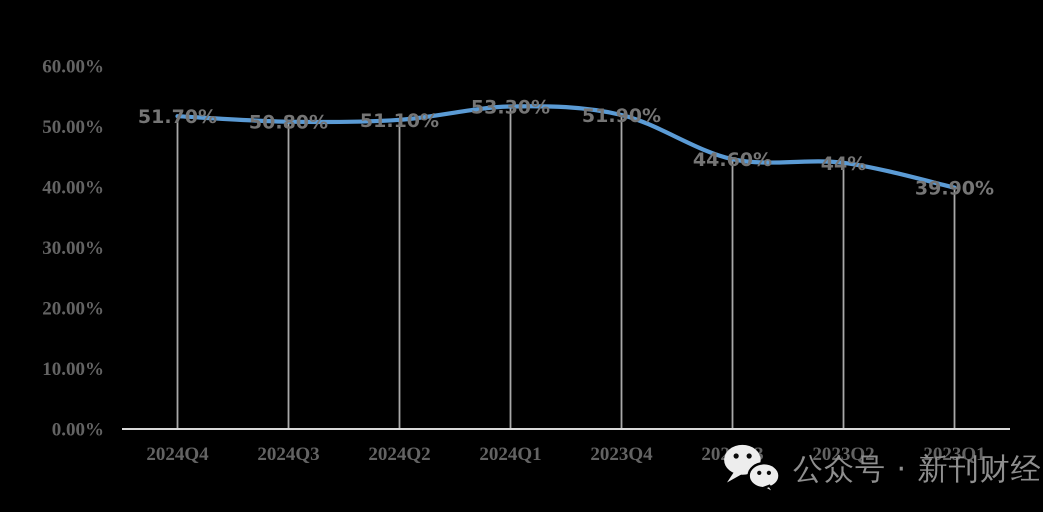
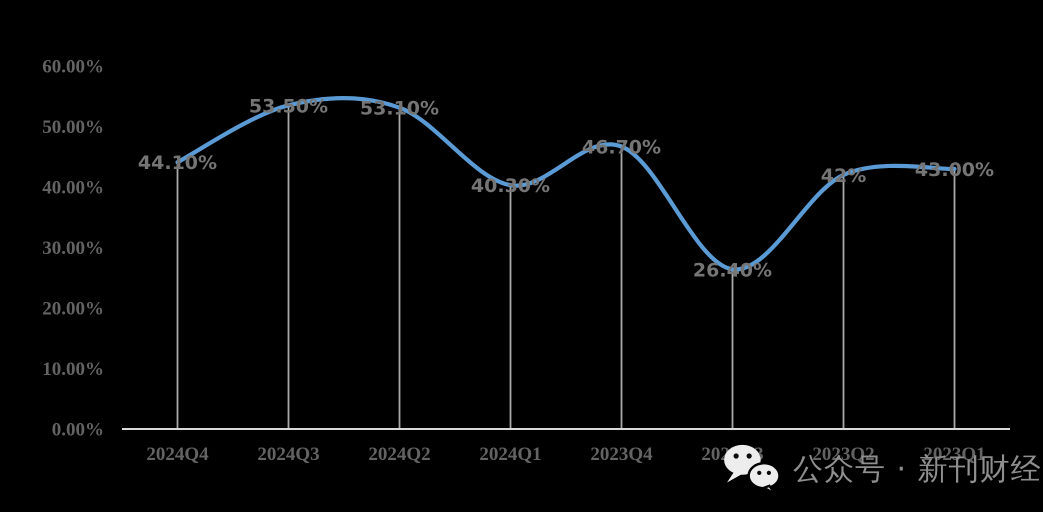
2024Q4: 51.70% -> 44.10%
2024Q3: 50.80% -> 53.50%
2024Q2: 51.10% -> 53.10%
2024Q1: 53.30% -> 40.30%
2023Q4: 51.90% -> 46.70%
2023Q3: 44.60% -> 26.40%
2023Q2: 44% -> 42%
2023Q1: 39.90% -> 43.00%
